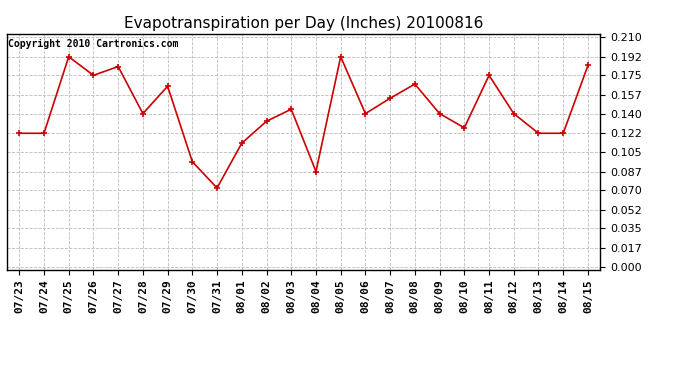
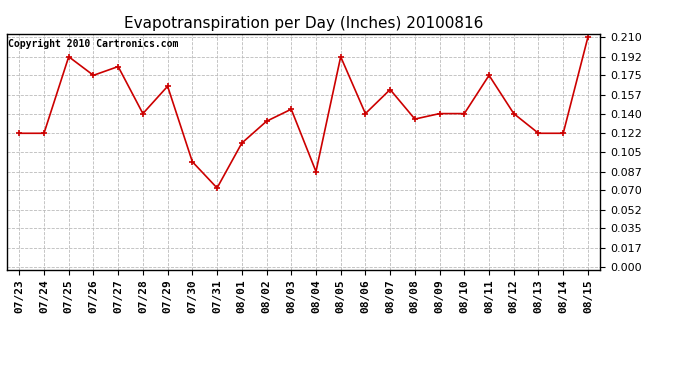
08/07: 0.154 -> 0.162
08/08: 0.167 -> 0.135
08/10: 0.127 -> 0.140
08/15: 0.184 -> 0.210
